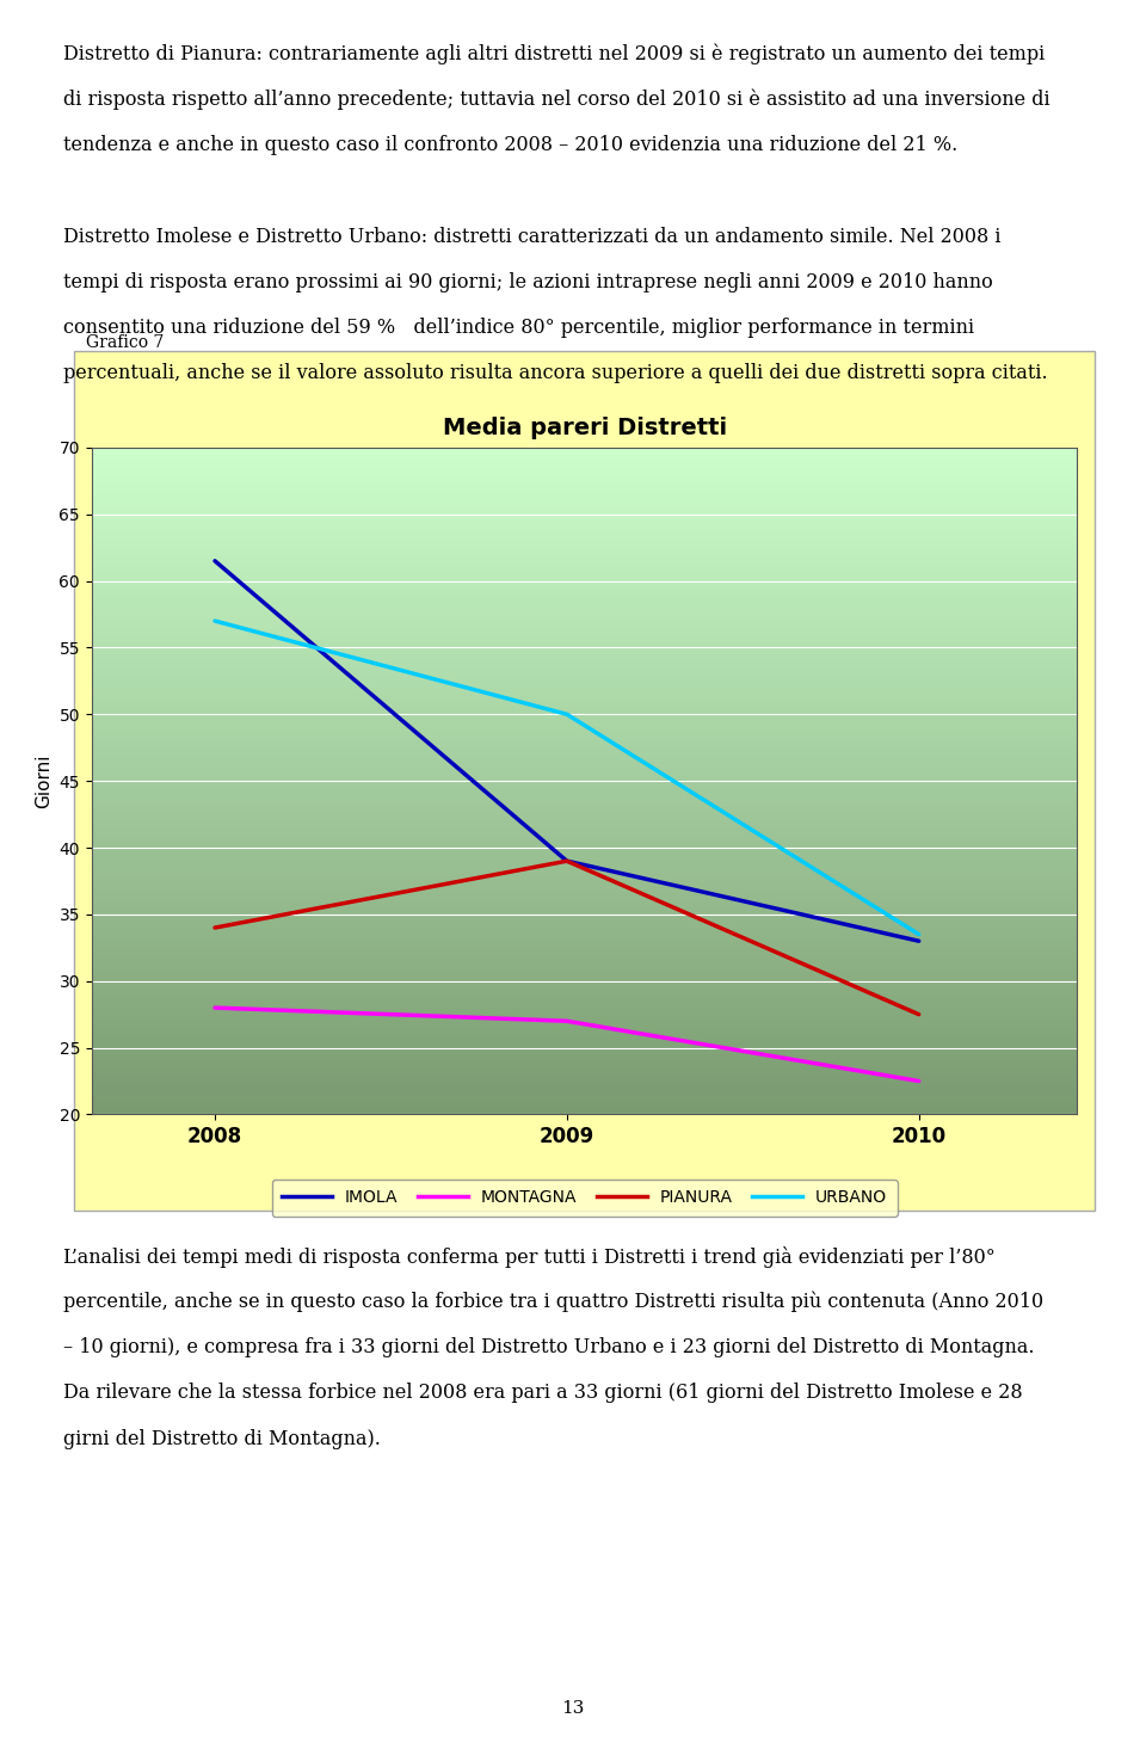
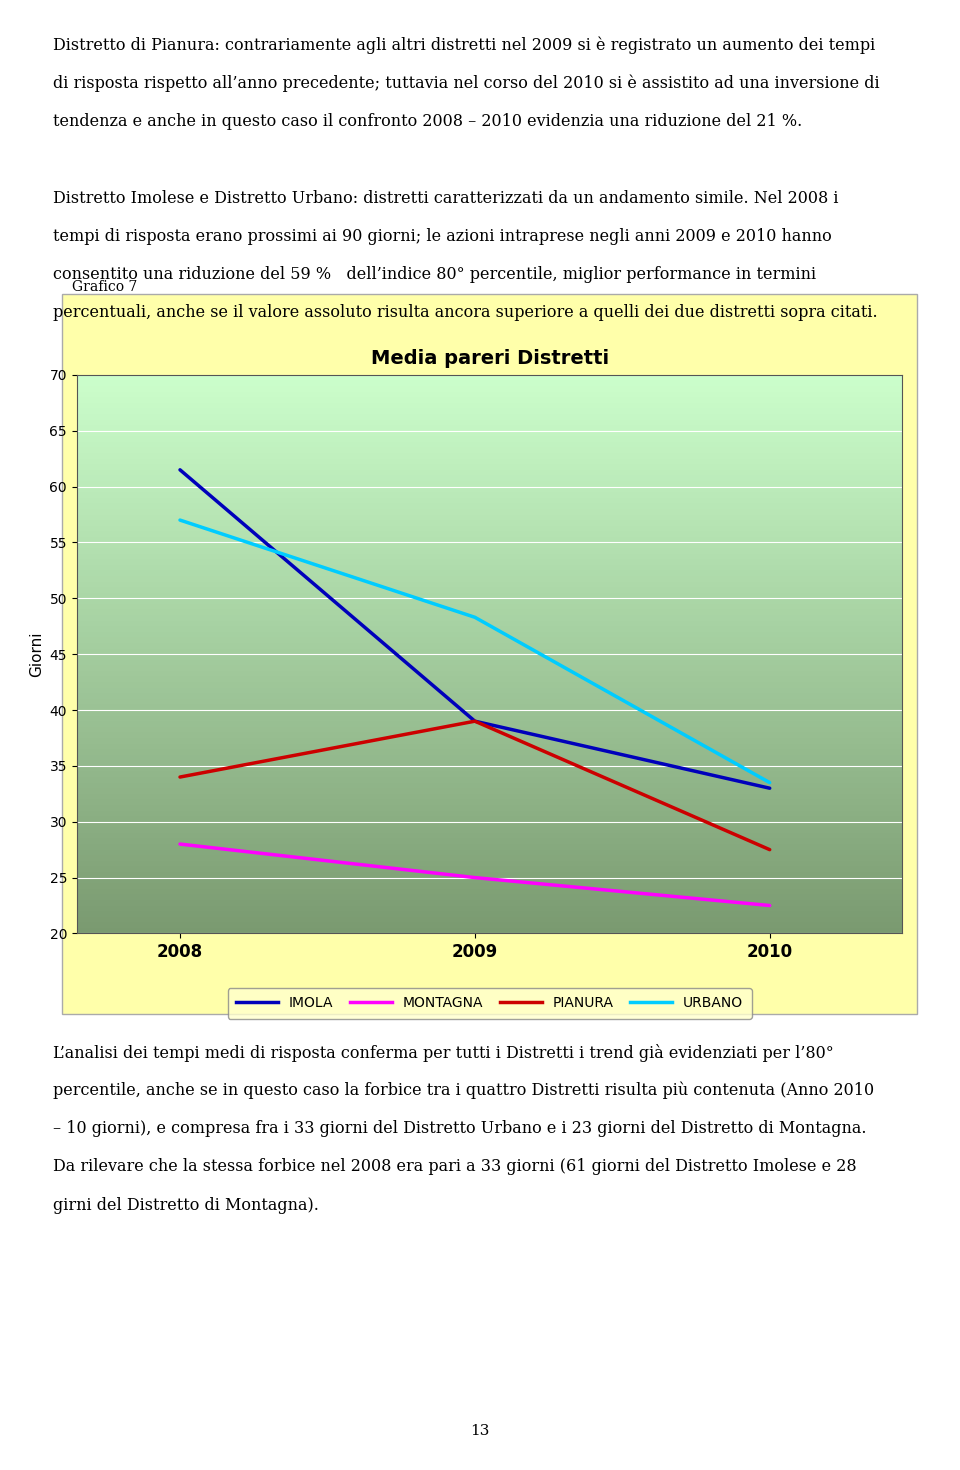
MONTAGNA/2009: 27.0 -> 25.0
URBANO/2009: 50.0 -> 48.3
